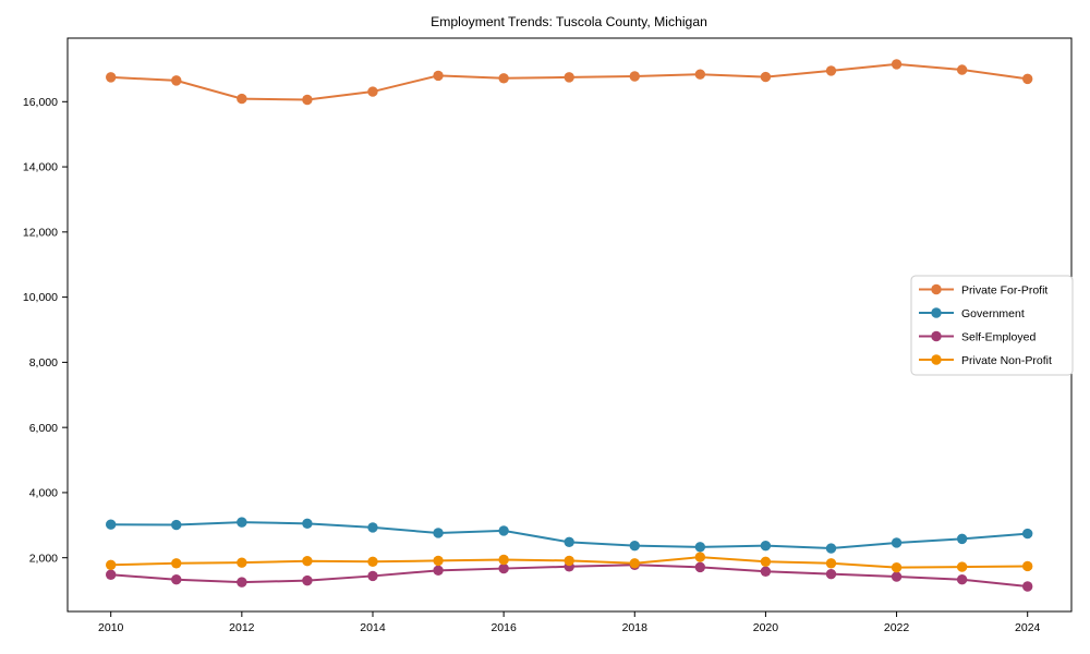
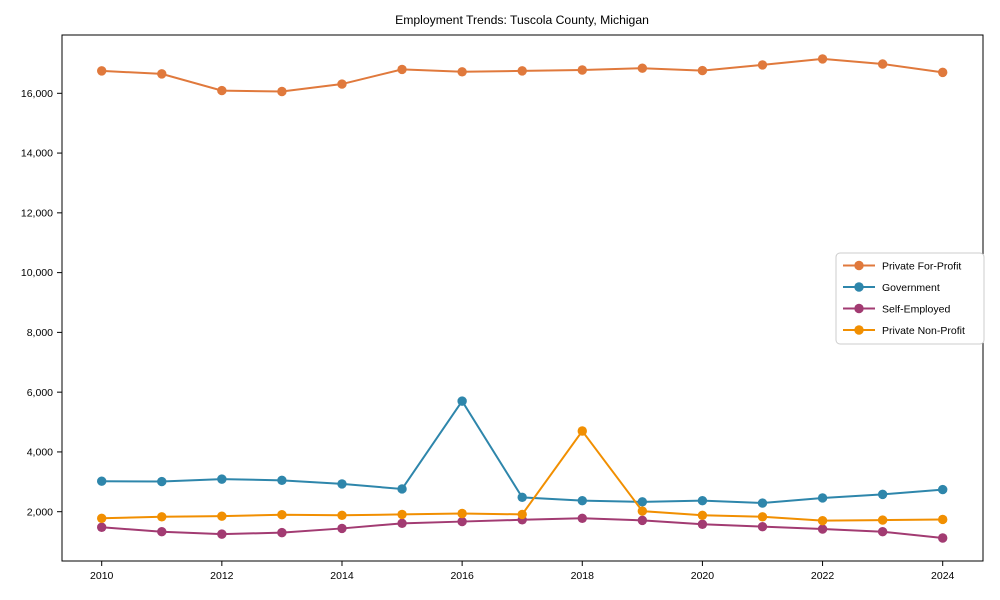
Government/2016: 2800 -> 5700
Private Non-Profit/2018: 1800 -> 4700
